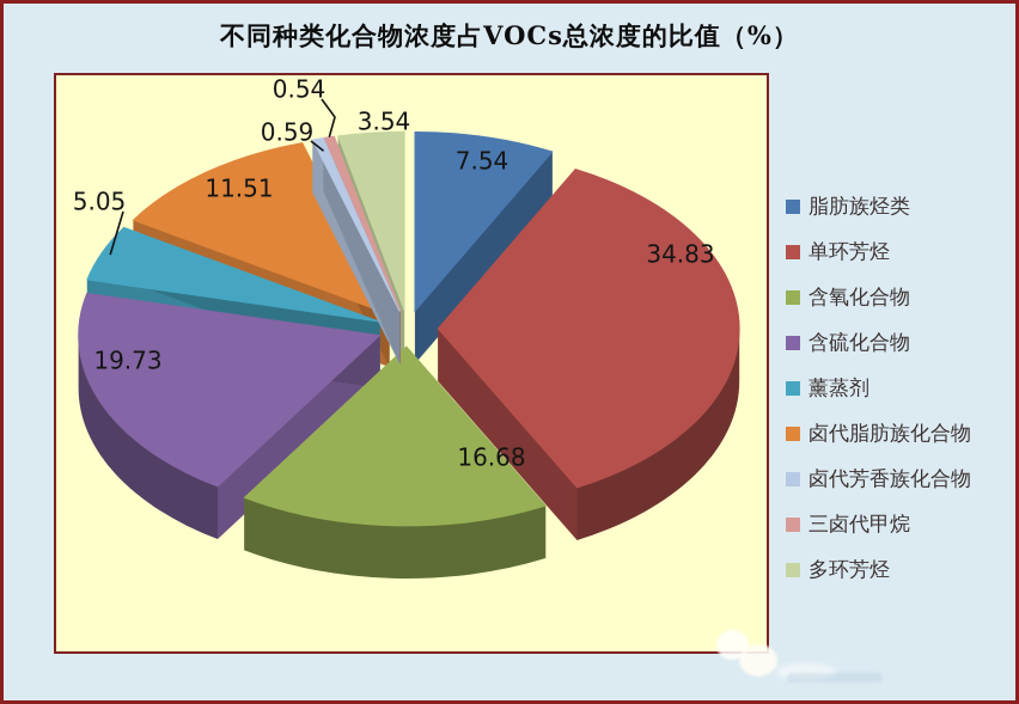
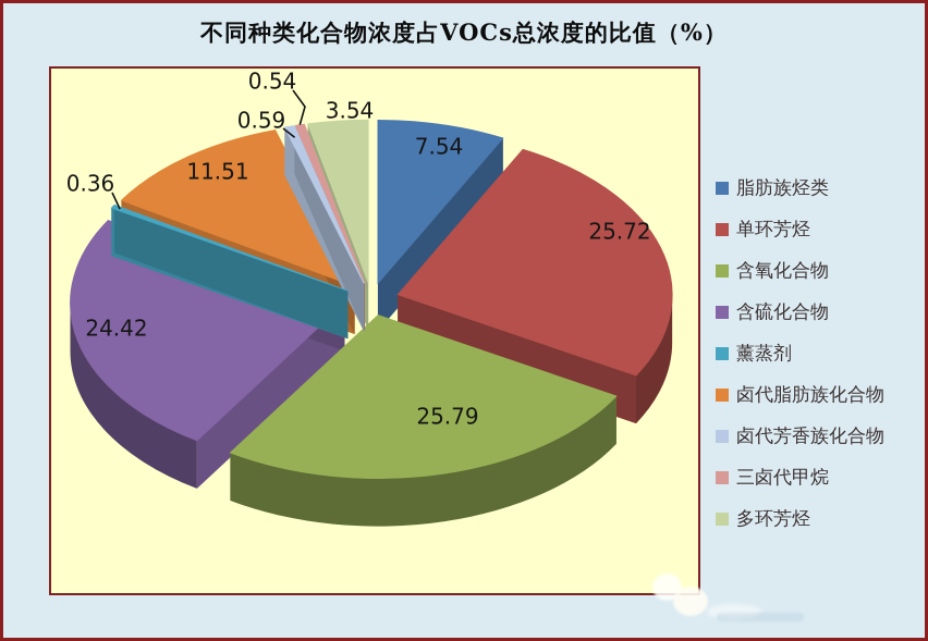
单环芳烃: 34.83 -> 25.72
含氧化合物: 16.68 -> 25.79
含硫化合物: 19.73 -> 24.42
薰蒸剂: 5.05 -> 0.36
